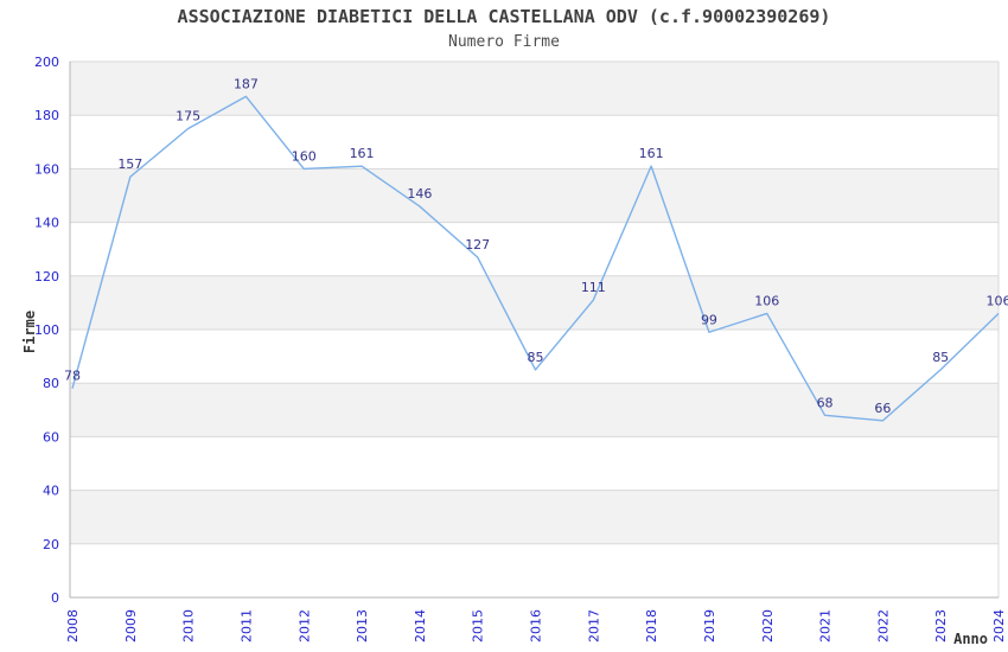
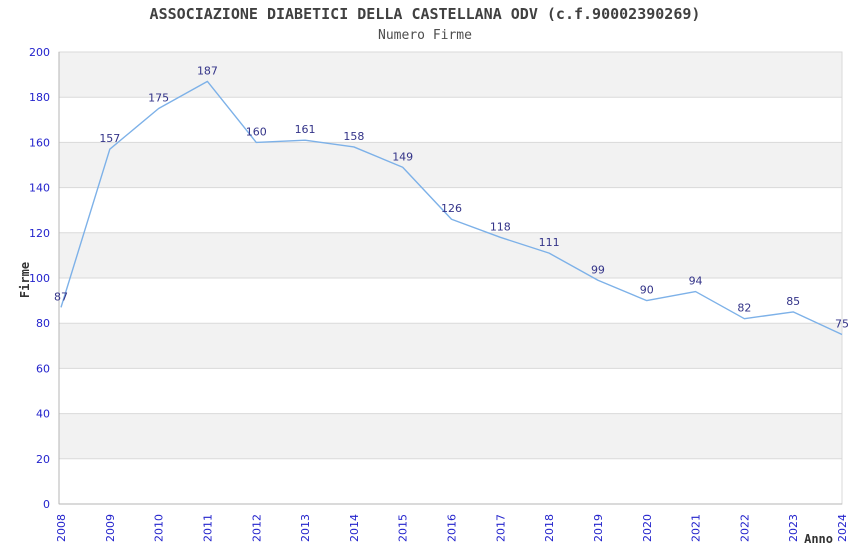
2008: 78 -> 87
2014: 146 -> 158
2015: 127 -> 149
2016: 85 -> 126
2017: 111 -> 118
2018: 161 -> 111
2020: 106 -> 90
2021: 68 -> 94
2022: 66 -> 82
2024: 106 -> 75
